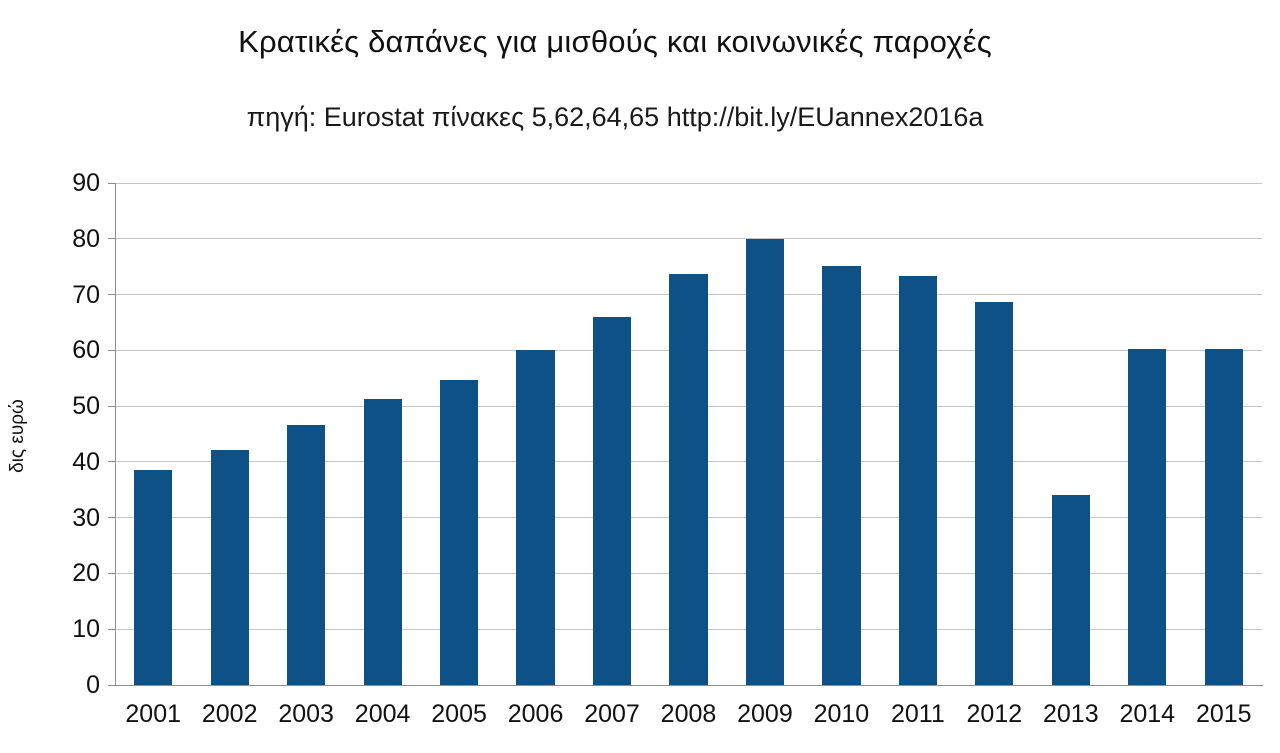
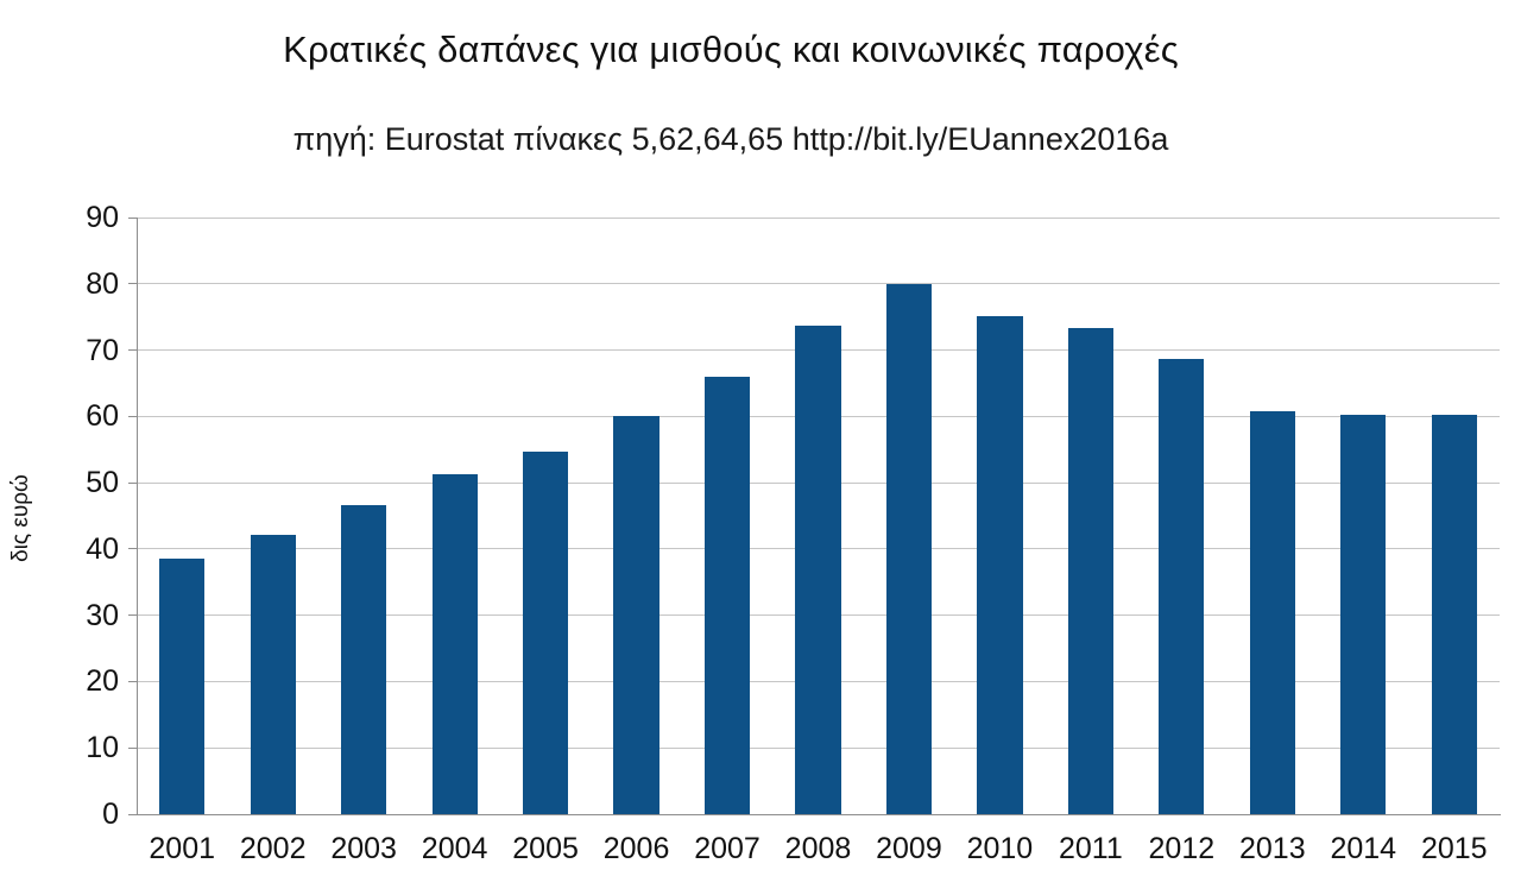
2013: 34 -> 61
